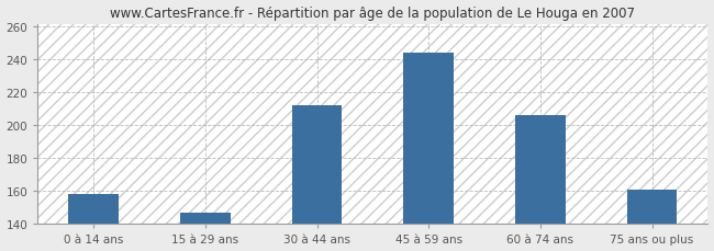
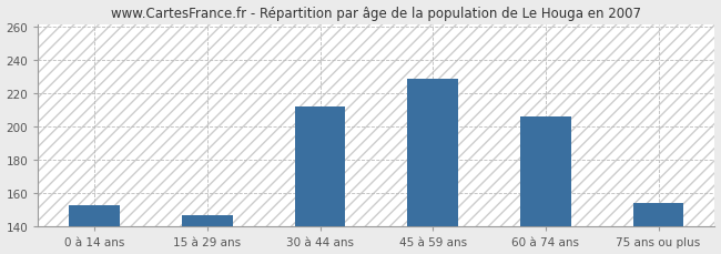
0 à 14 ans: 158 -> 153
45 à 59 ans: 244 -> 229
75 ans ou plus: 161 -> 154
